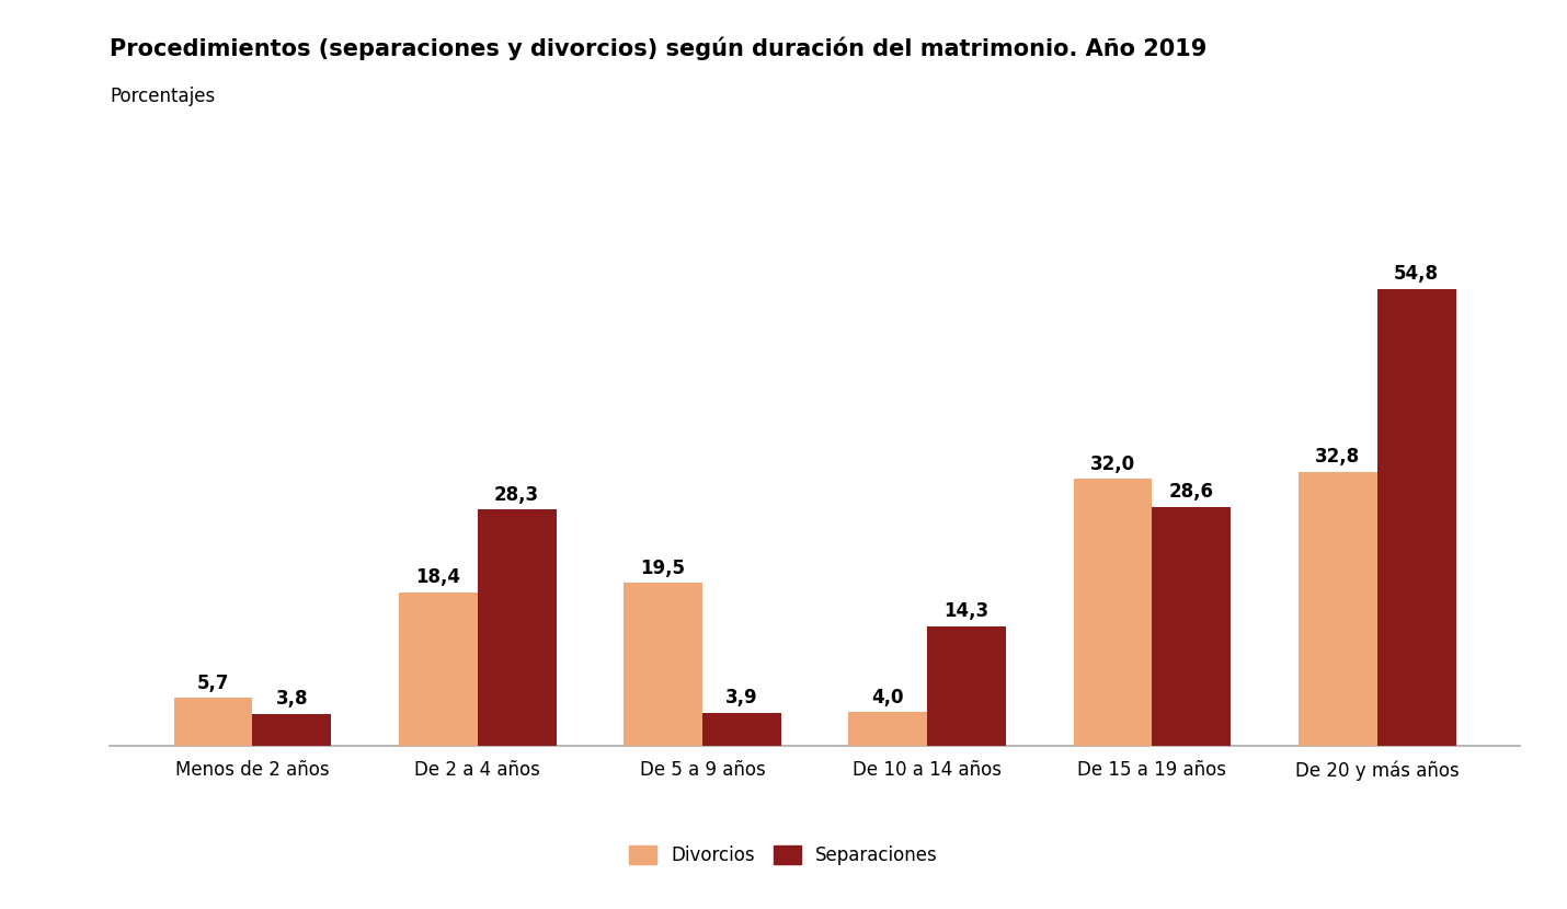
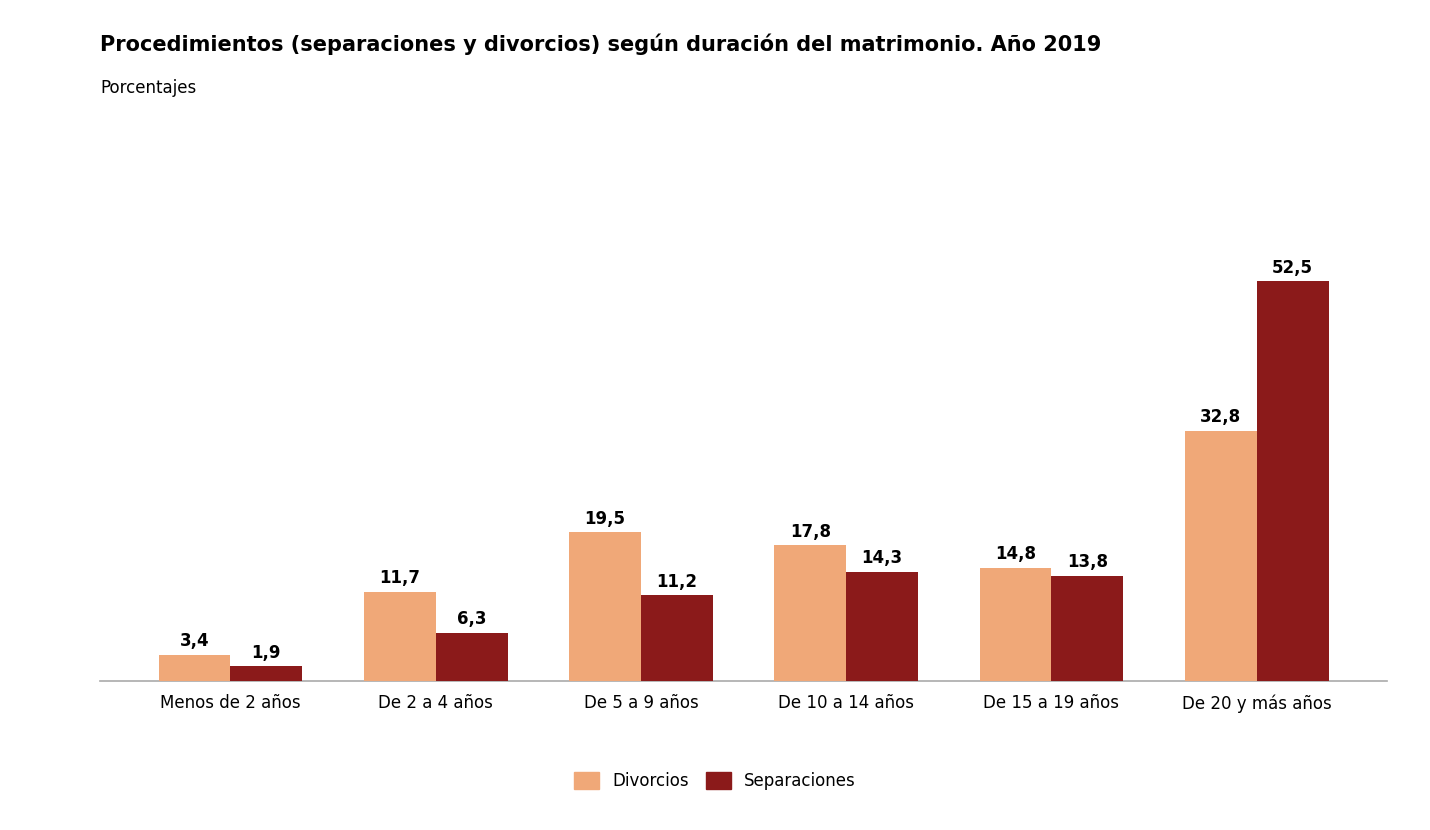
Divorcios/Menos de 2 años: 5,7 -> 3,4
Separaciones/Menos de 2 años: 3,8 -> 1,9
Divorcios/De 2 a 4 años: 18,4 -> 11,7
Separaciones/De 2 a 4 años: 28,3 -> 6,3
Separaciones/De 5 a 9 años: 3,9 -> 11,2
Divorcios/De 10 a 14 años: 4,0 -> 17,8
Divorcios/De 15 a 19 años: 32,0 -> 14,8
Separaciones/De 15 a 19 años: 28,6 -> 13,8
Separaciones/De 20 y más años: 54,8 -> 52,5
